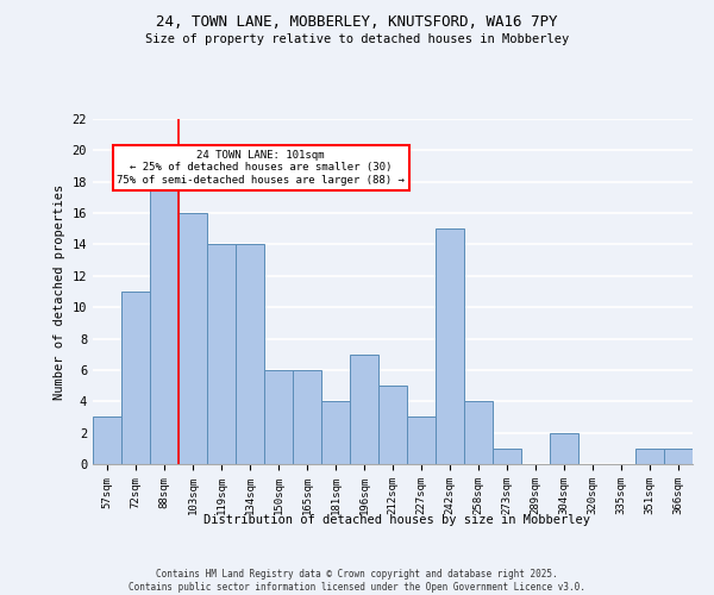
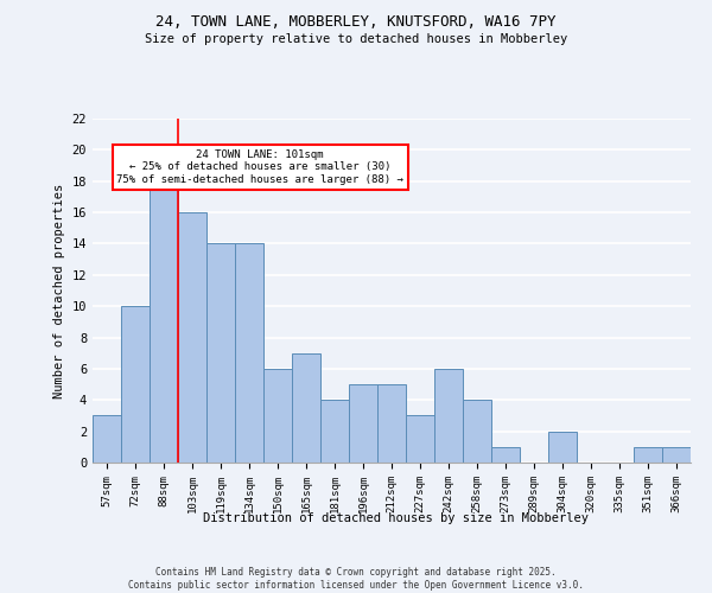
72sqm: 11 -> 10
165sqm: 6 -> 7
196sqm: 7 -> 5
242sqm: 15 -> 6
